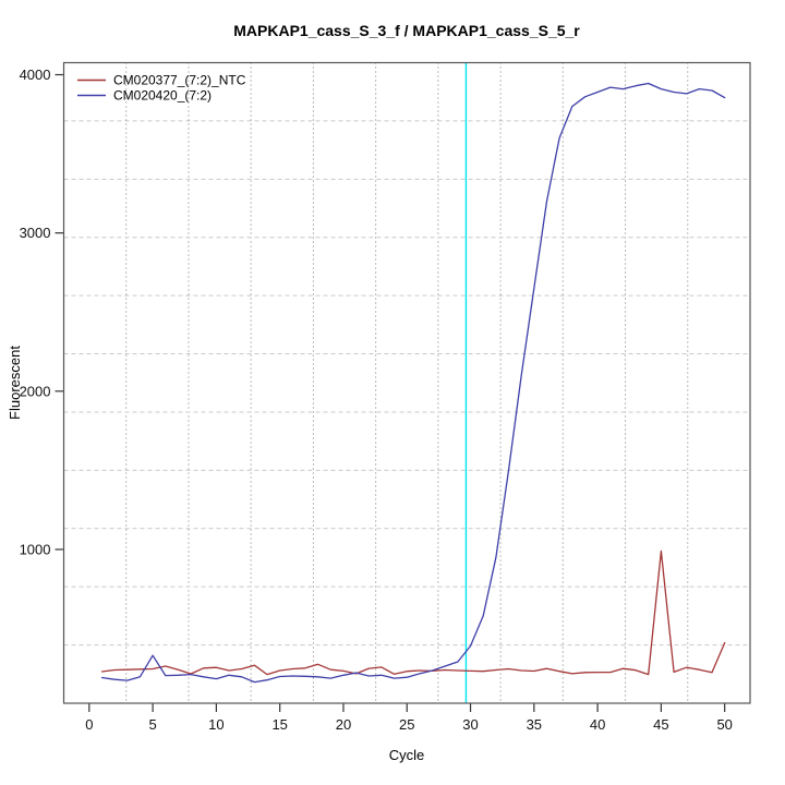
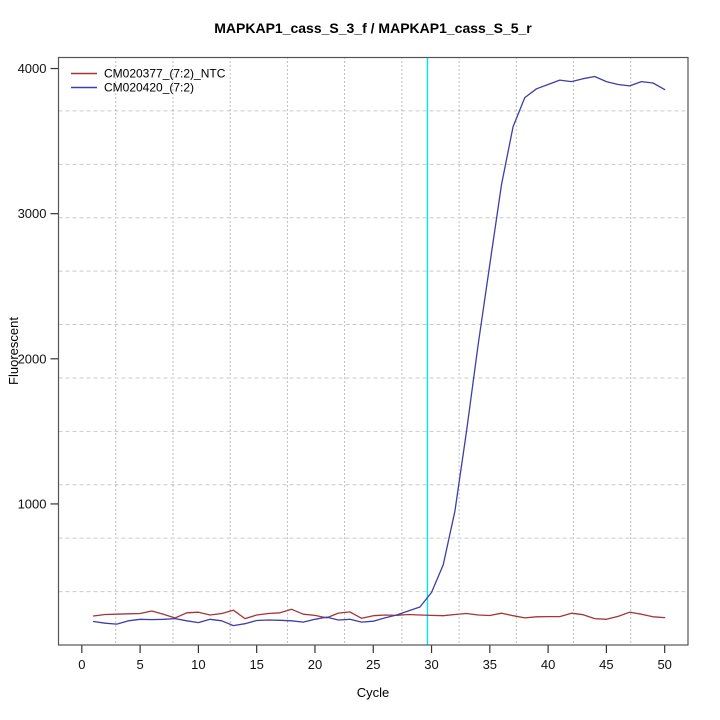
CM020420_(7:2)/5: 330 -> 200
CM020377_(7:2)_NTC/45: 990 -> 200
CM020377_(7:2)_NTC/50: 410 -> 220
